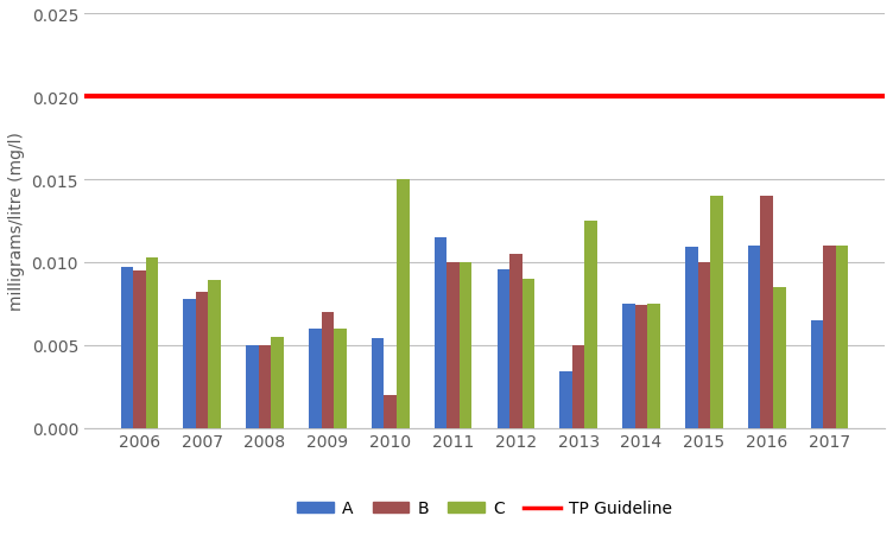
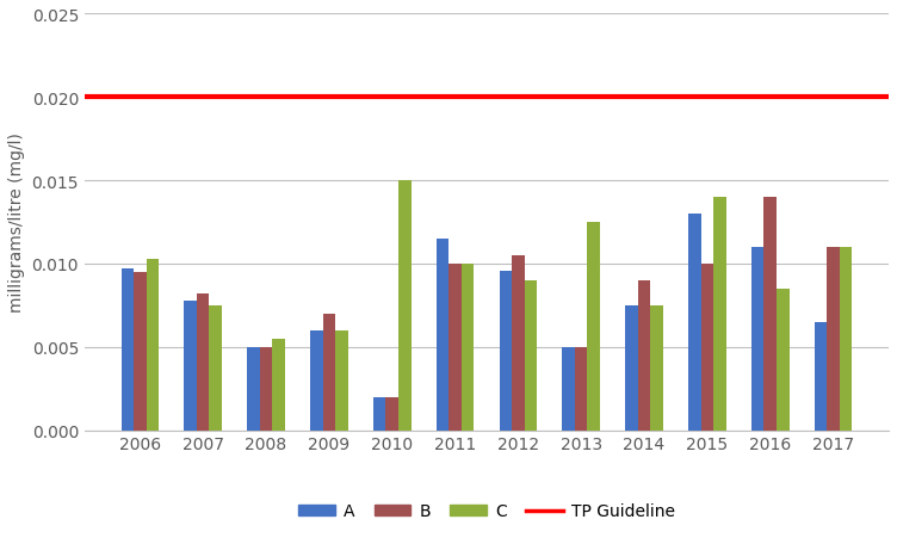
C/2007: 0.0089 -> 0.0075
A/2010: 0.0054 -> 0.0020
A/2013: 0.0034 -> 0.0050
B/2014: 0.0074 -> 0.0090
A/2015: 0.0109 -> 0.0130
